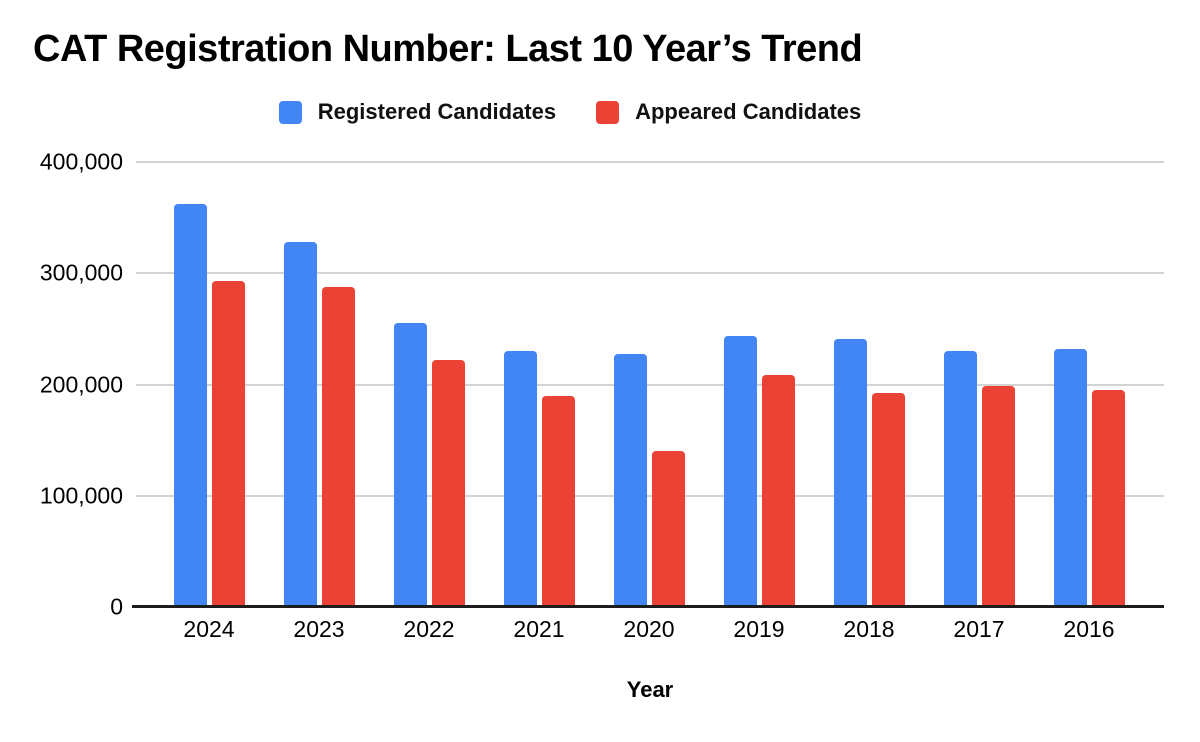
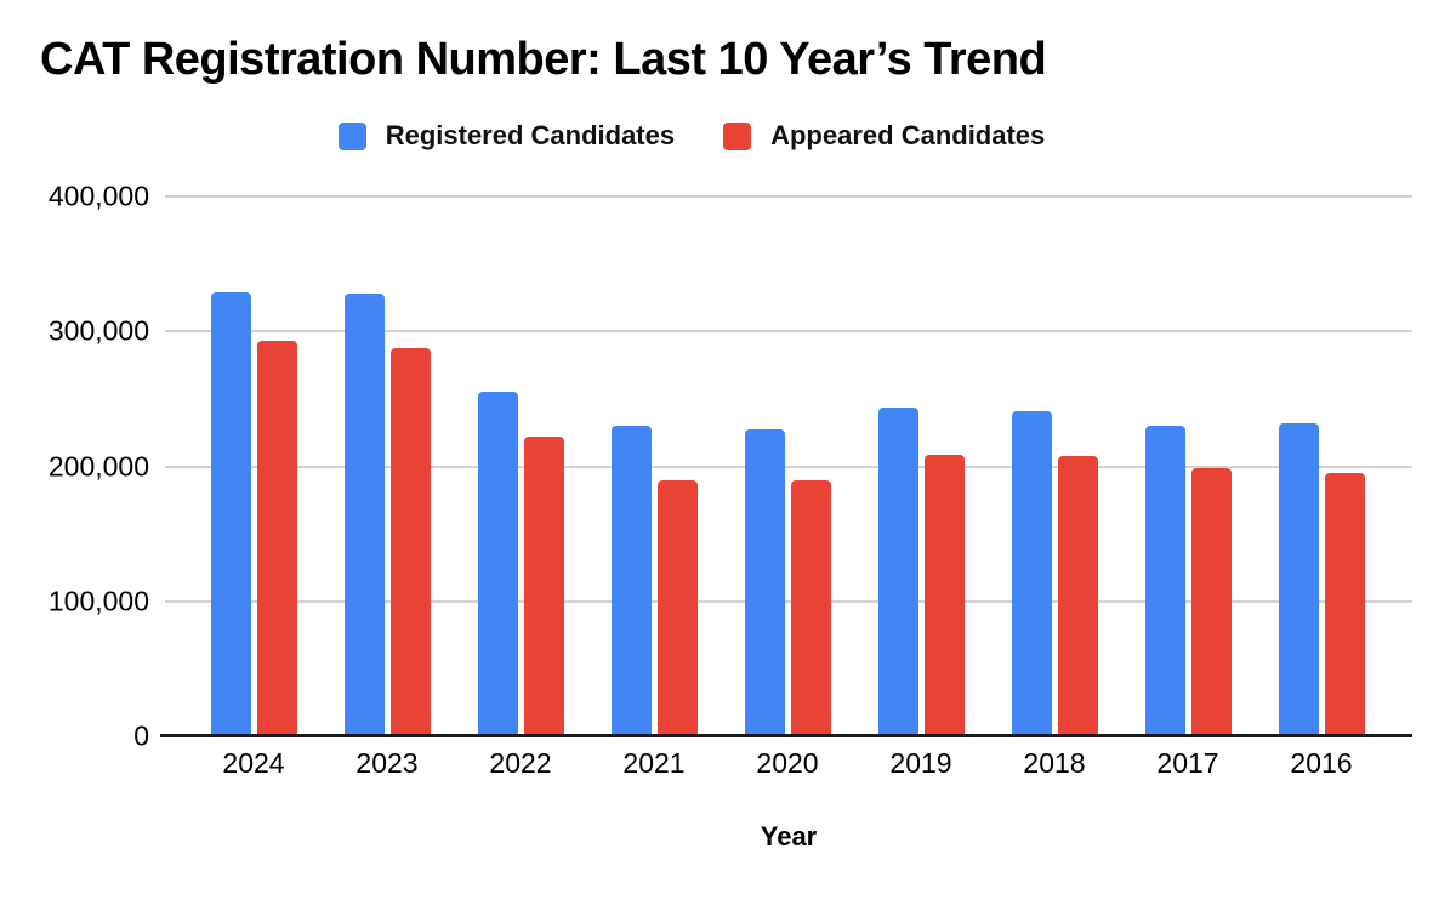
Registered Candidates/2024: 362000 -> 329000
Appeared Candidates/2020: 140000 -> 190000
Appeared Candidates/2018: 192000 -> 208000
